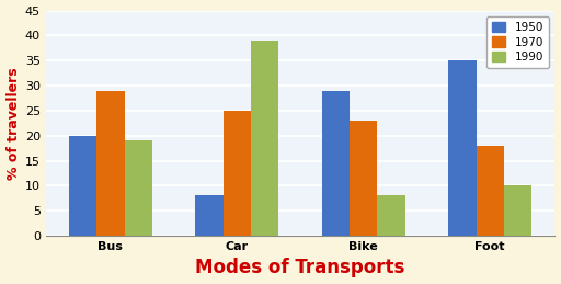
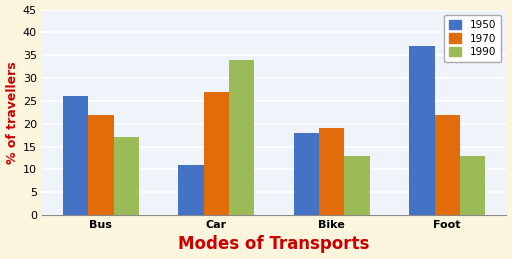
1950/Bus: 20 -> 26
1970/Bus: 29 -> 22
1990/Bus: 19 -> 17
1950/Car: 8 -> 11
1970/Car: 25 -> 27
1990/Car: 39 -> 34
1950/Bike: 29 -> 18
1970/Bike: 23 -> 19
1990/Bike: 8 -> 13
1950/Foot: 35 -> 37
1970/Foot: 18 -> 22
1990/Foot: 10 -> 13
